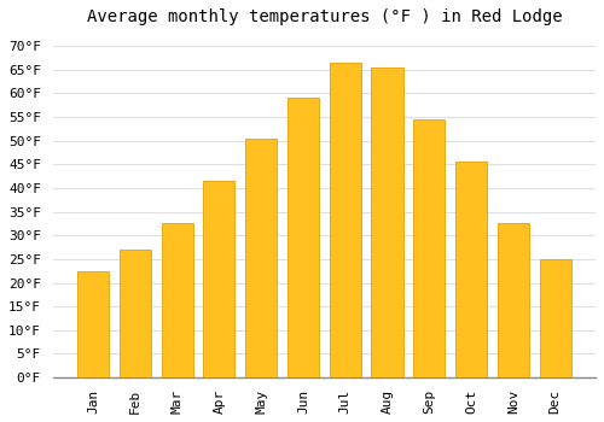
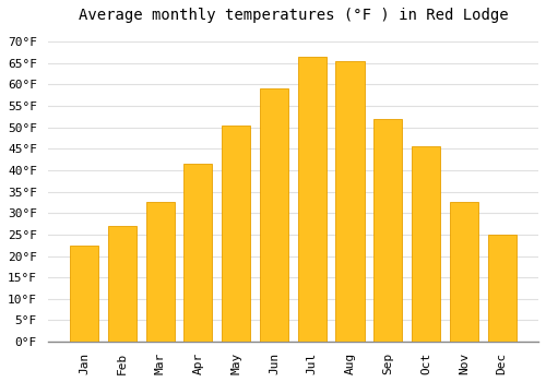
Sep: 54.5°F -> 52.0°F
